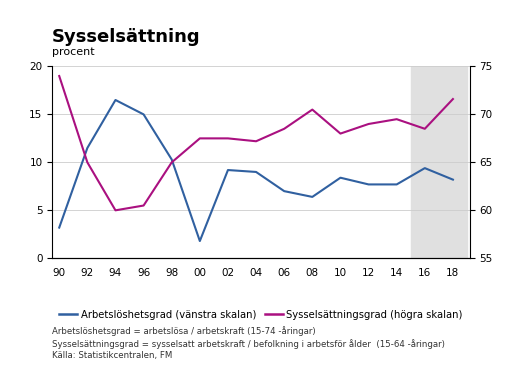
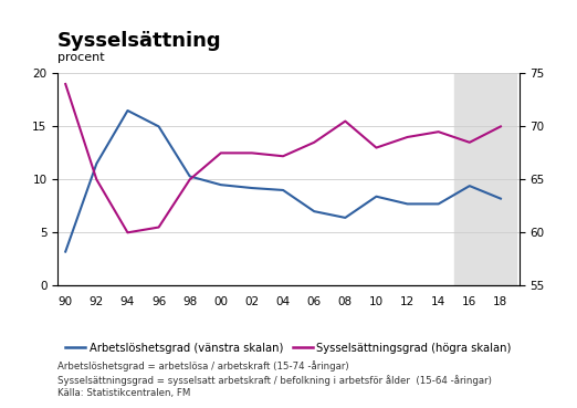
Arbetslöshetsgrad (vänstra skalan)/00: 1.8 -> 9.5
Sysselsättningsgrad (högra skalan)/18: 71.6 -> 70.0
